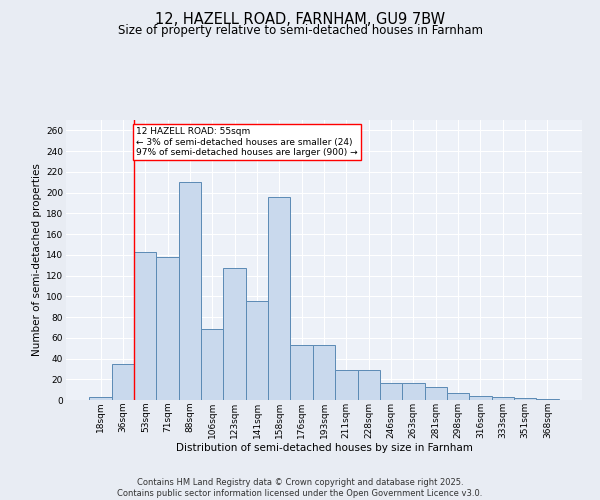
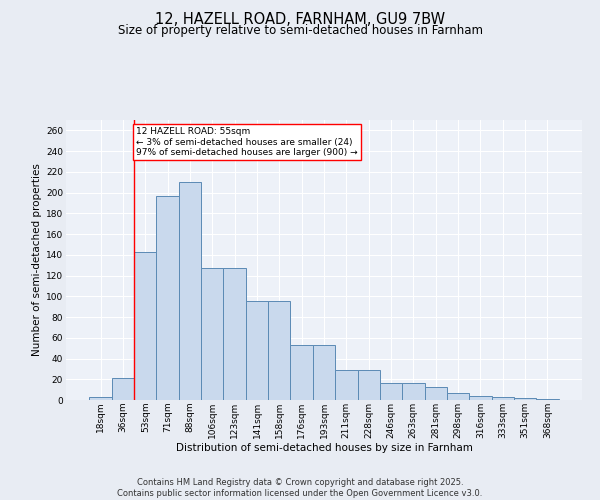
36sqm: 35 -> 21
71sqm: 138 -> 197
106sqm: 68 -> 127
158sqm: 196 -> 95
